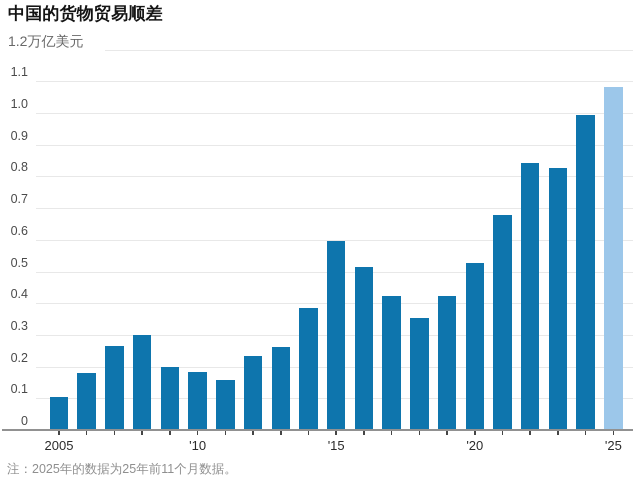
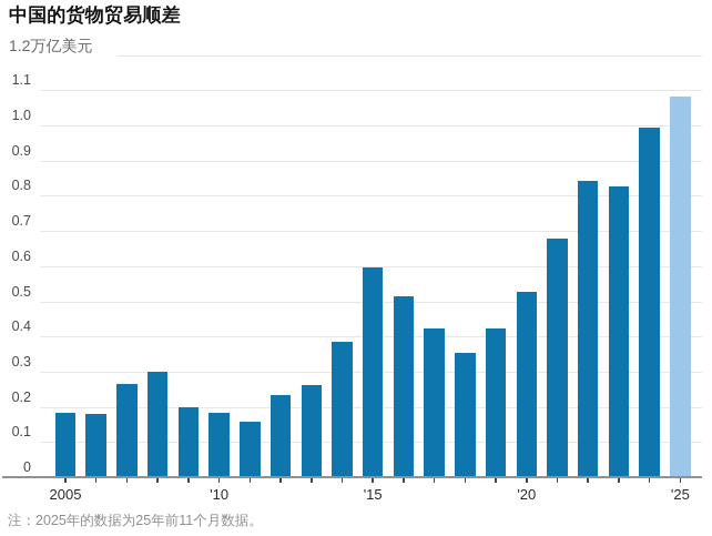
2005: 0.10 -> 0.18
